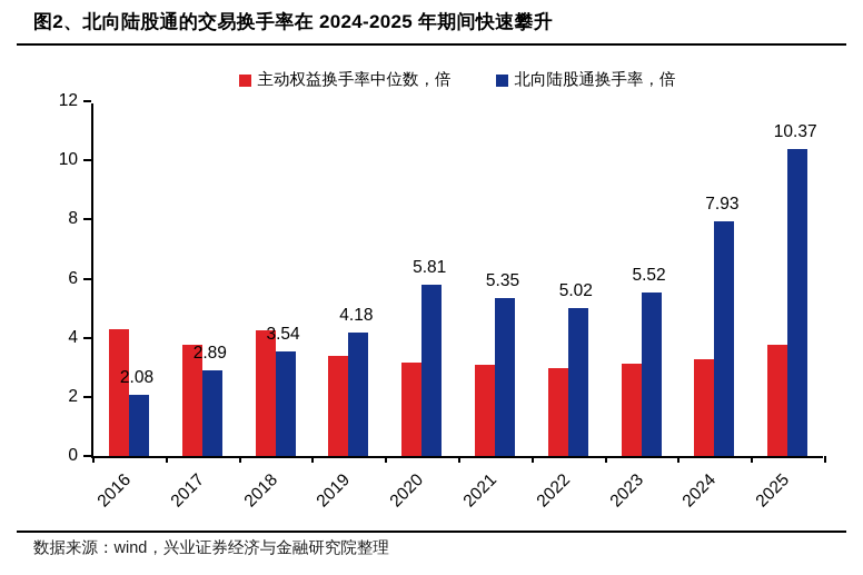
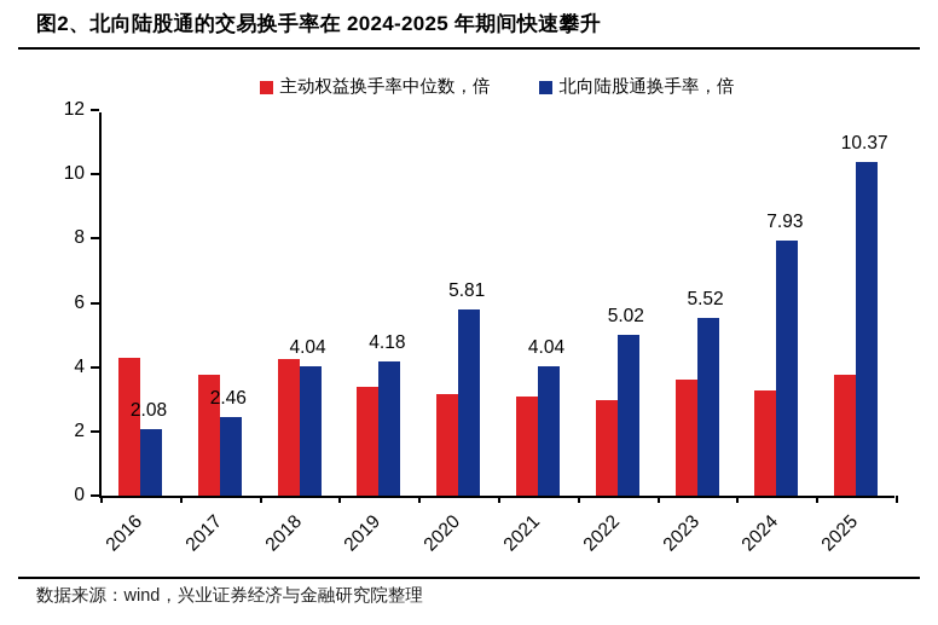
北向陆股通换手率，倍/2017: 2.89 -> 2.46
北向陆股通换手率，倍/2018: 3.54 -> 4.04
北向陆股通换手率，倍/2021: 5.35 -> 4.04
主动权益换手率中位数，倍/2023: 3.1 -> 3.6
